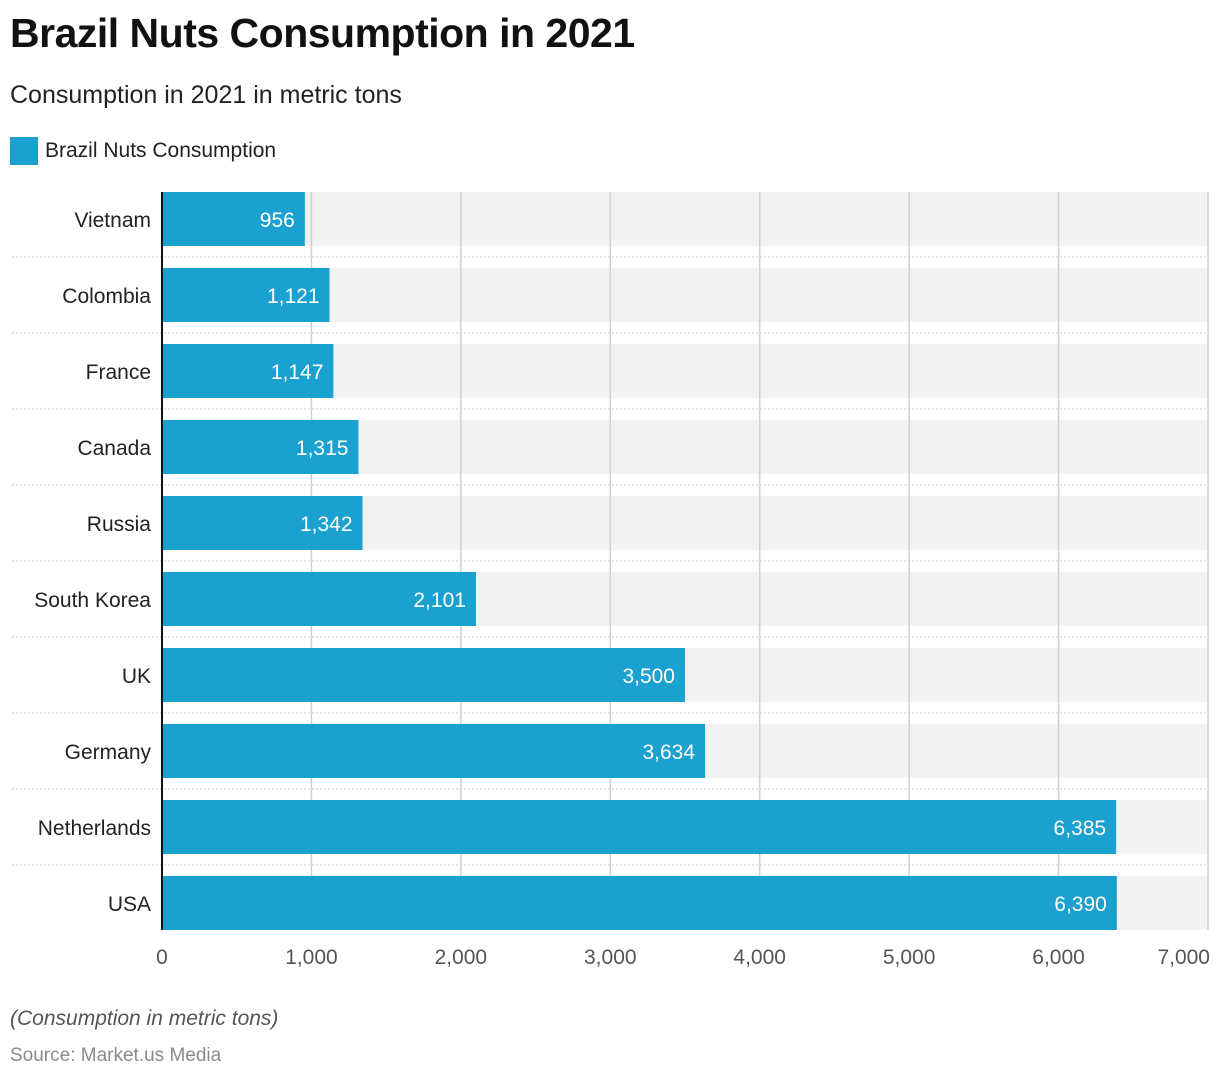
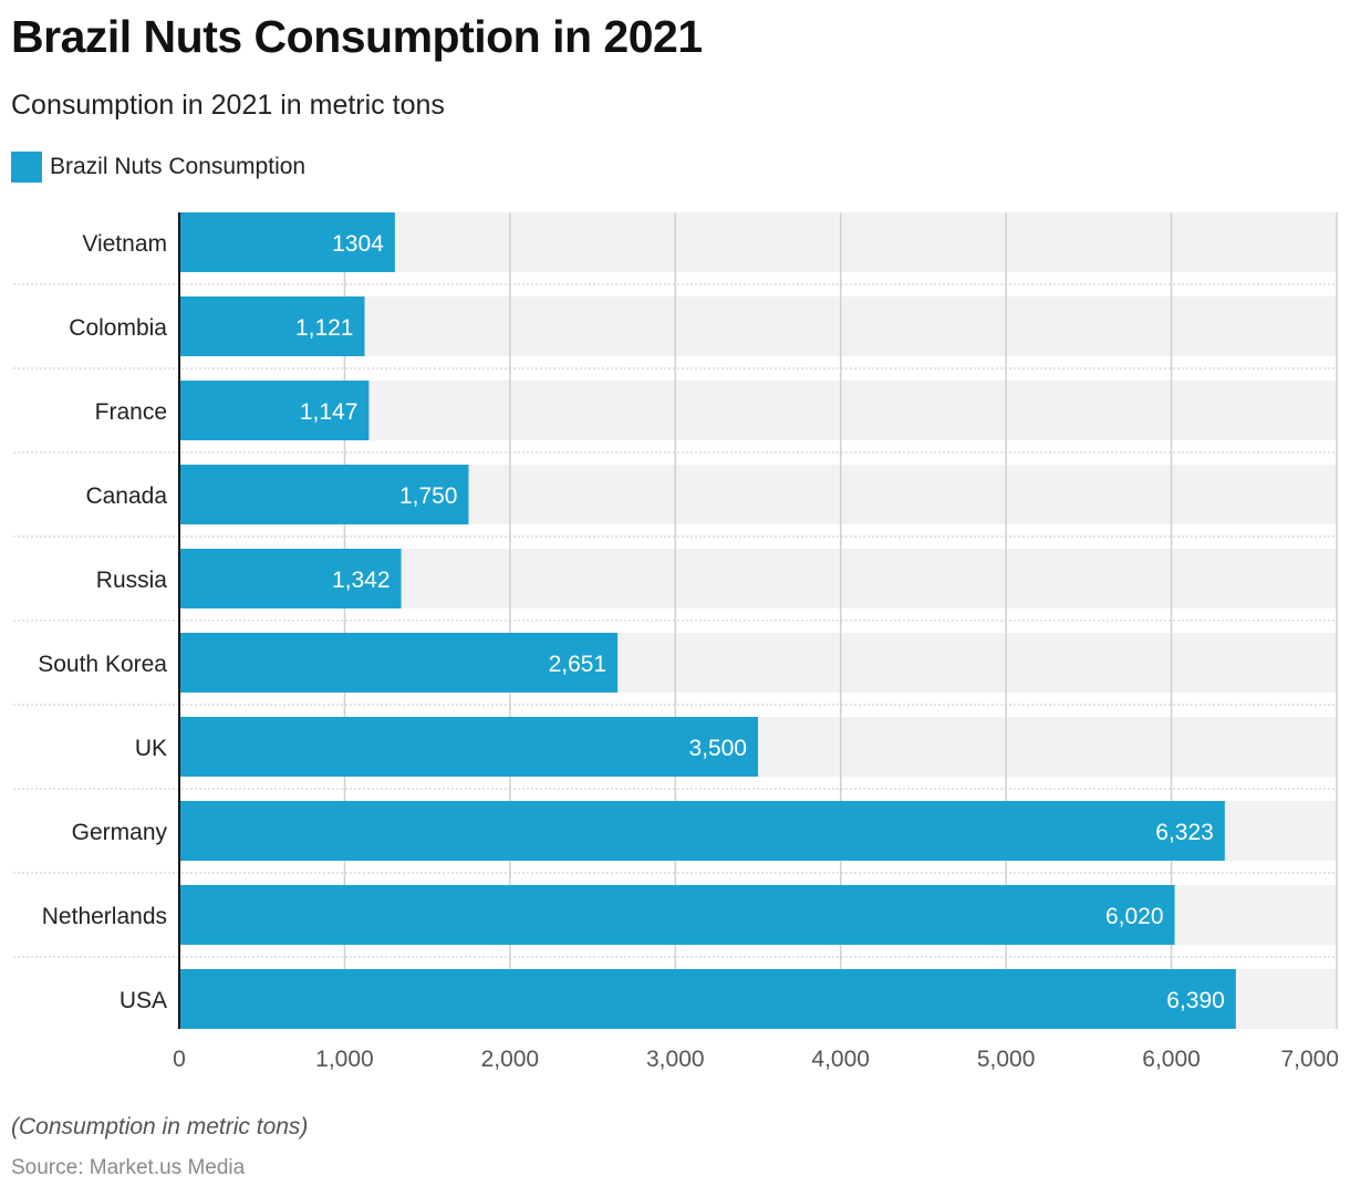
Vietnam: 956 -> 1304
Canada: 1,315 -> 1,750
South Korea: 2,101 -> 2,651
Germany: 3,634 -> 6,323
Netherlands: 6,385 -> 6,020
